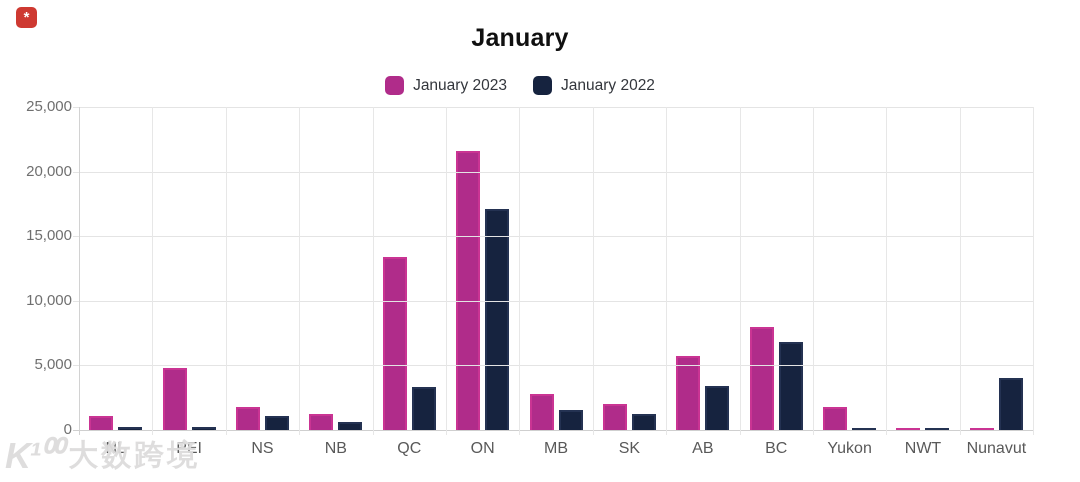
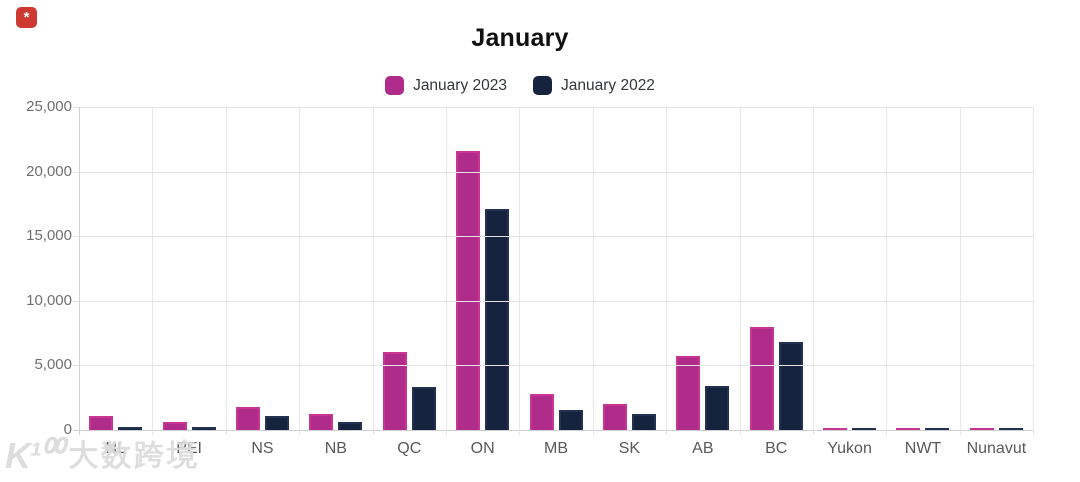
January 2023/PEI: 4800 -> 600
January 2023/QC: 13400 -> 6000
January 2023/Yukon: 1800 -> 100
January 2022/Nunavut: 4000 -> 100
